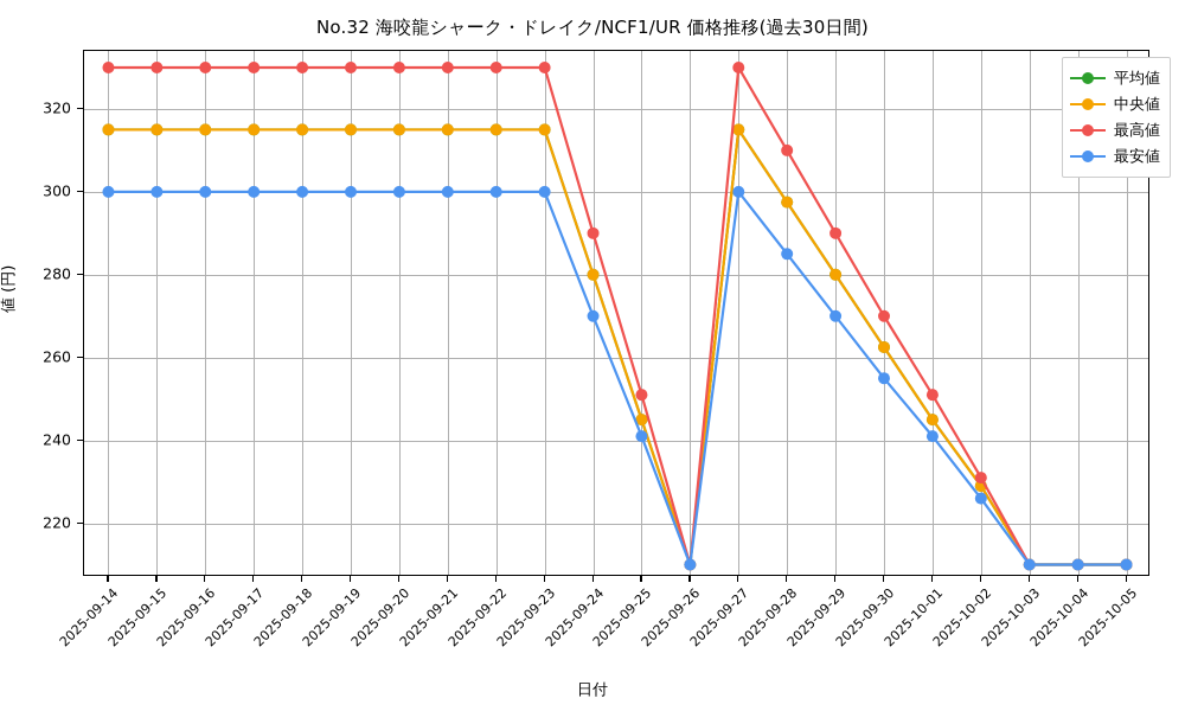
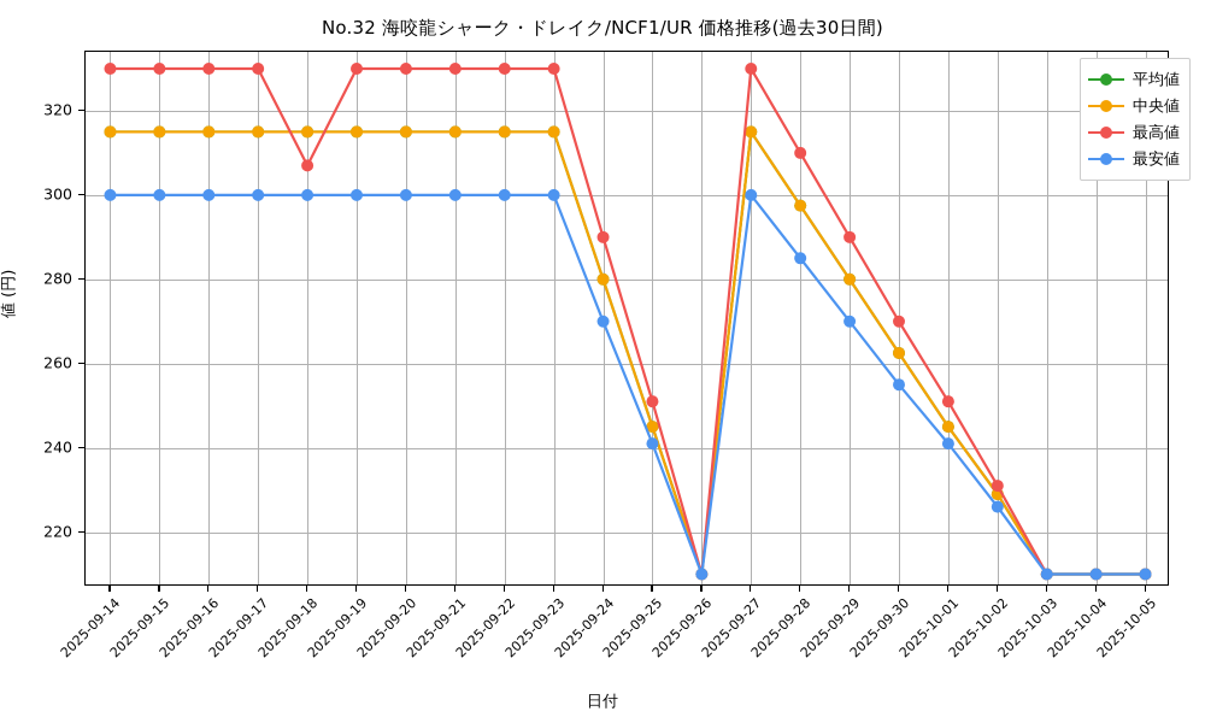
最高値/2025-09-18: 330 -> 307
